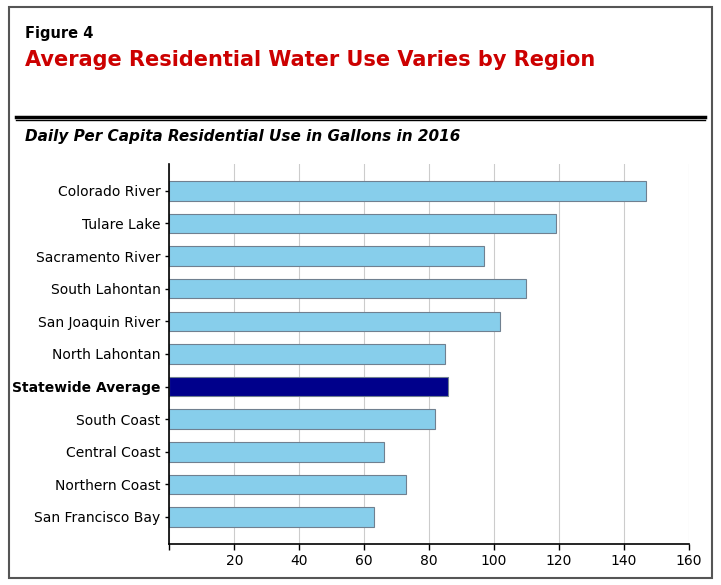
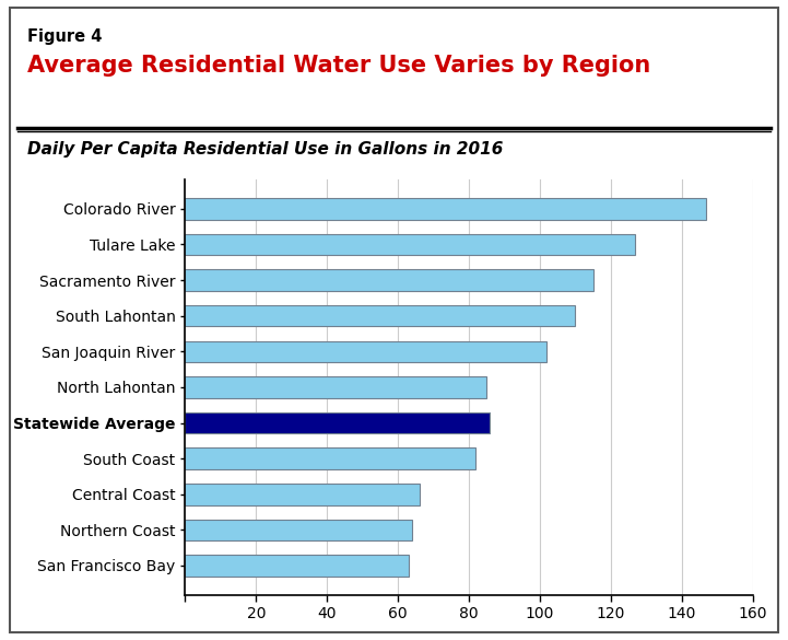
Tulare Lake: 119 -> 127
Sacramento River: 97 -> 115
Northern Coast: 73 -> 64
